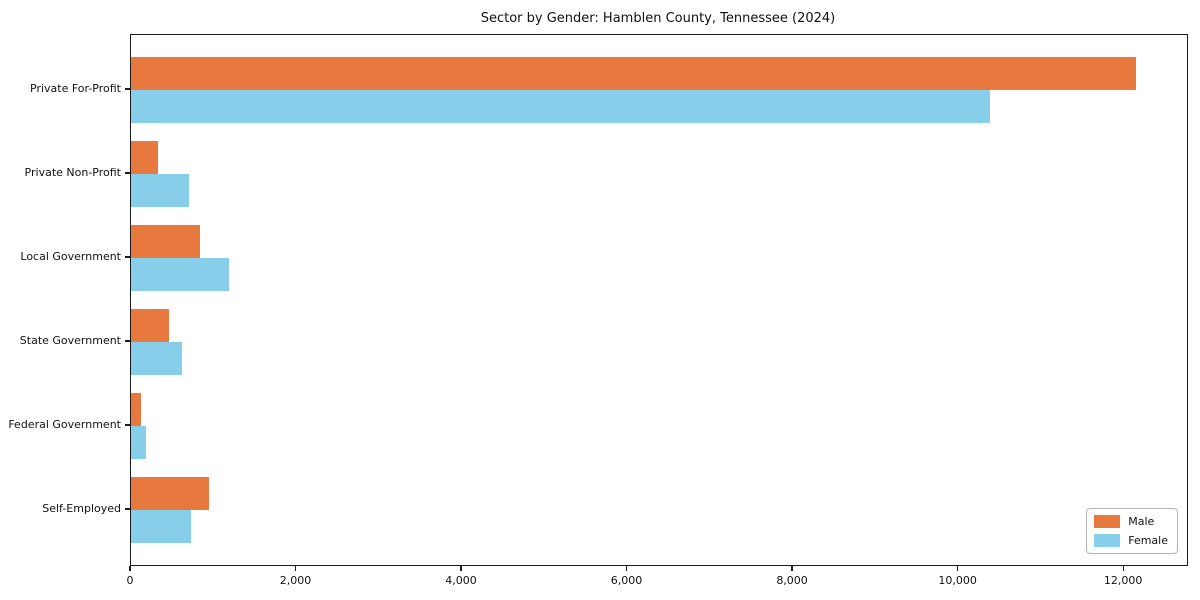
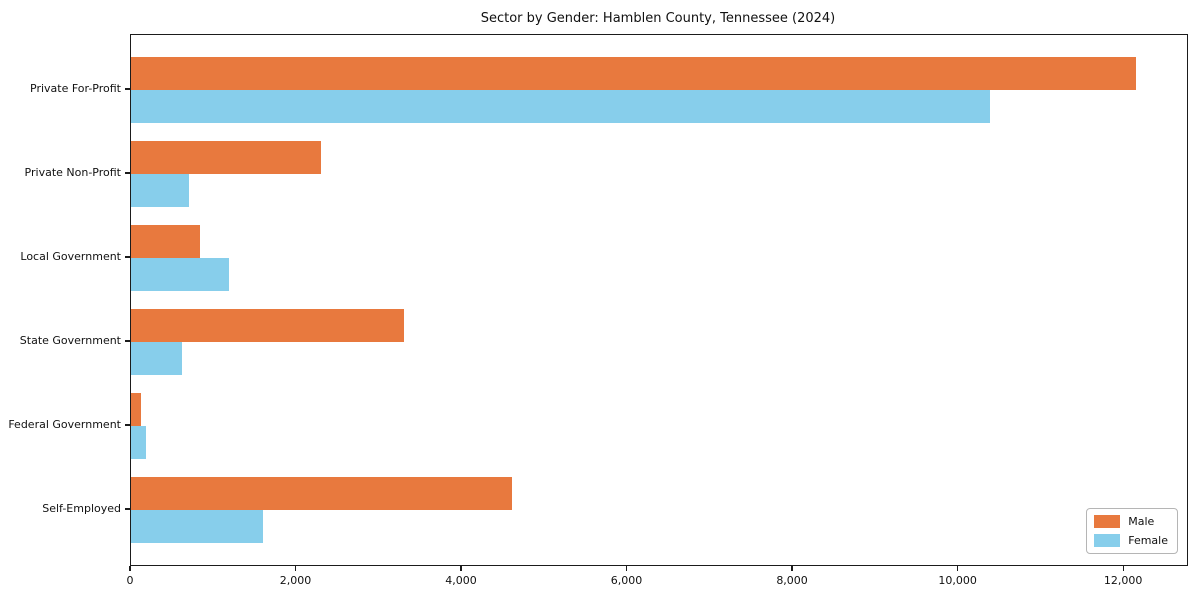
Male/Private Non-Profit: 300 -> 2300
Male/State Government: 500 -> 3300
Male/Self-Employed: 900 -> 4600
Female/Self-Employed: 700 -> 1600
